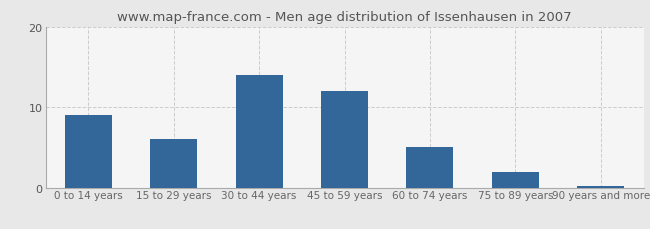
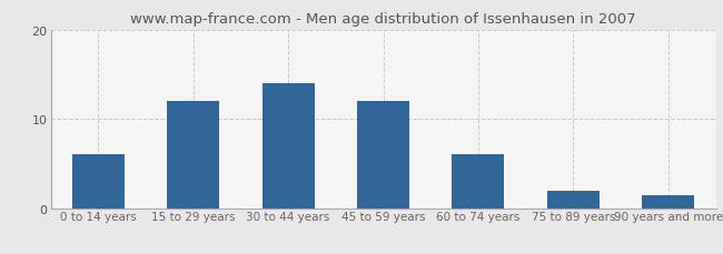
0 to 14 years: 9.0 -> 6.0
15 to 29 years: 6.0 -> 12.0
60 to 74 years: 5.0 -> 6.0
90 years and more: 0.2 -> 1.4
